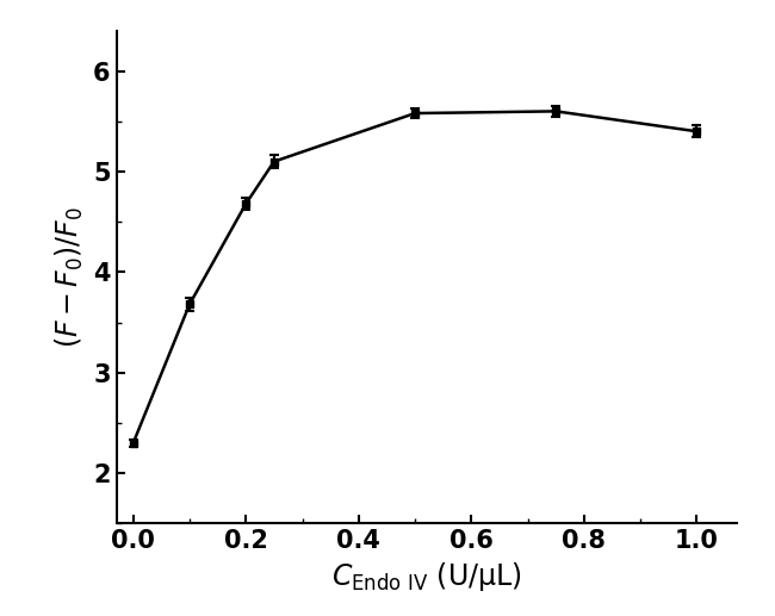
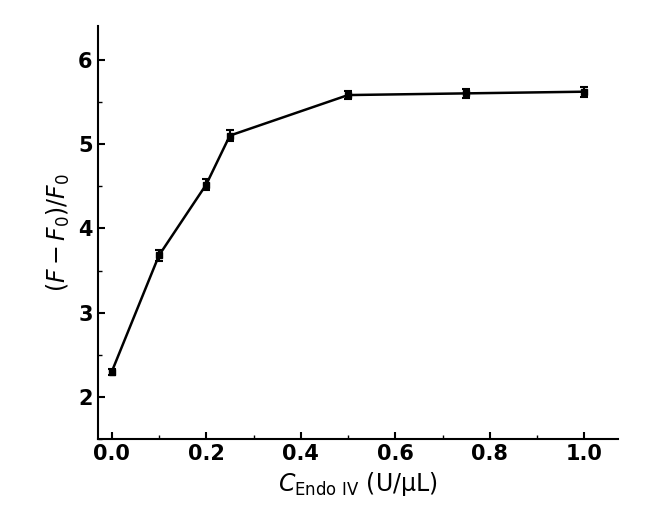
0.2: 4.68 -> 4.52
1.0: 5.40 -> 5.62
